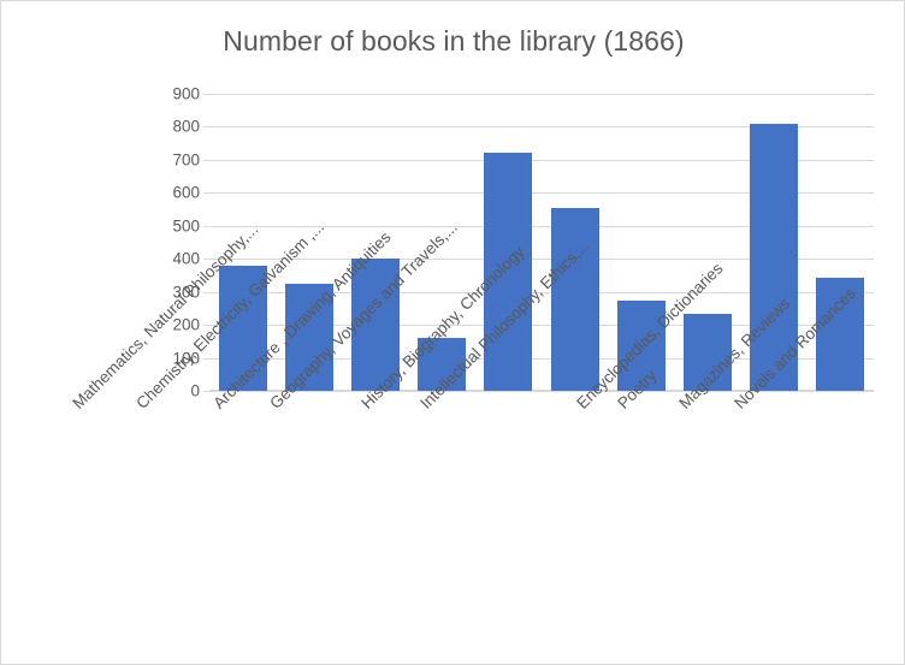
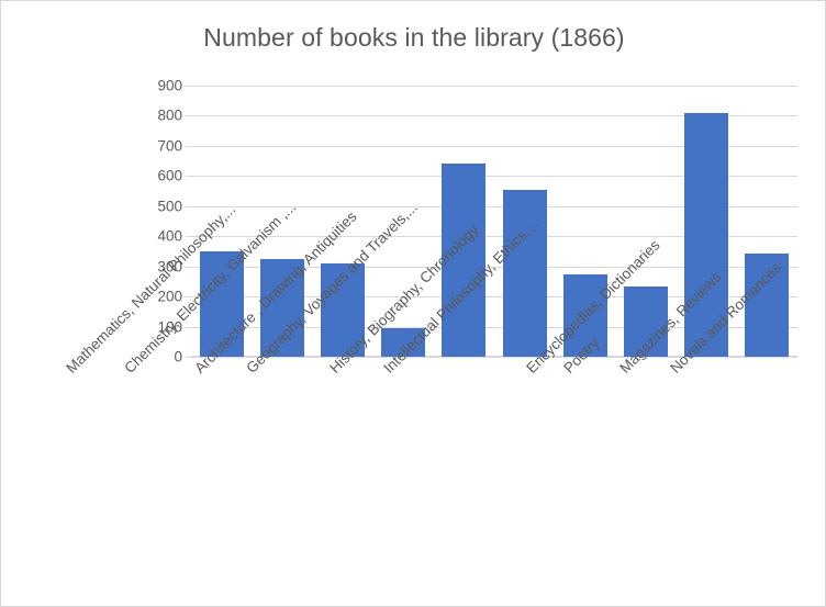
Mathematics, Natural Philosophy,...: 380 -> 350
Architecture , Drawing, Antiquities: 400 -> 310
Geography, Voyages and Travels,...: 160 -> 100
History, Biography, Chronology: 720 -> 640
